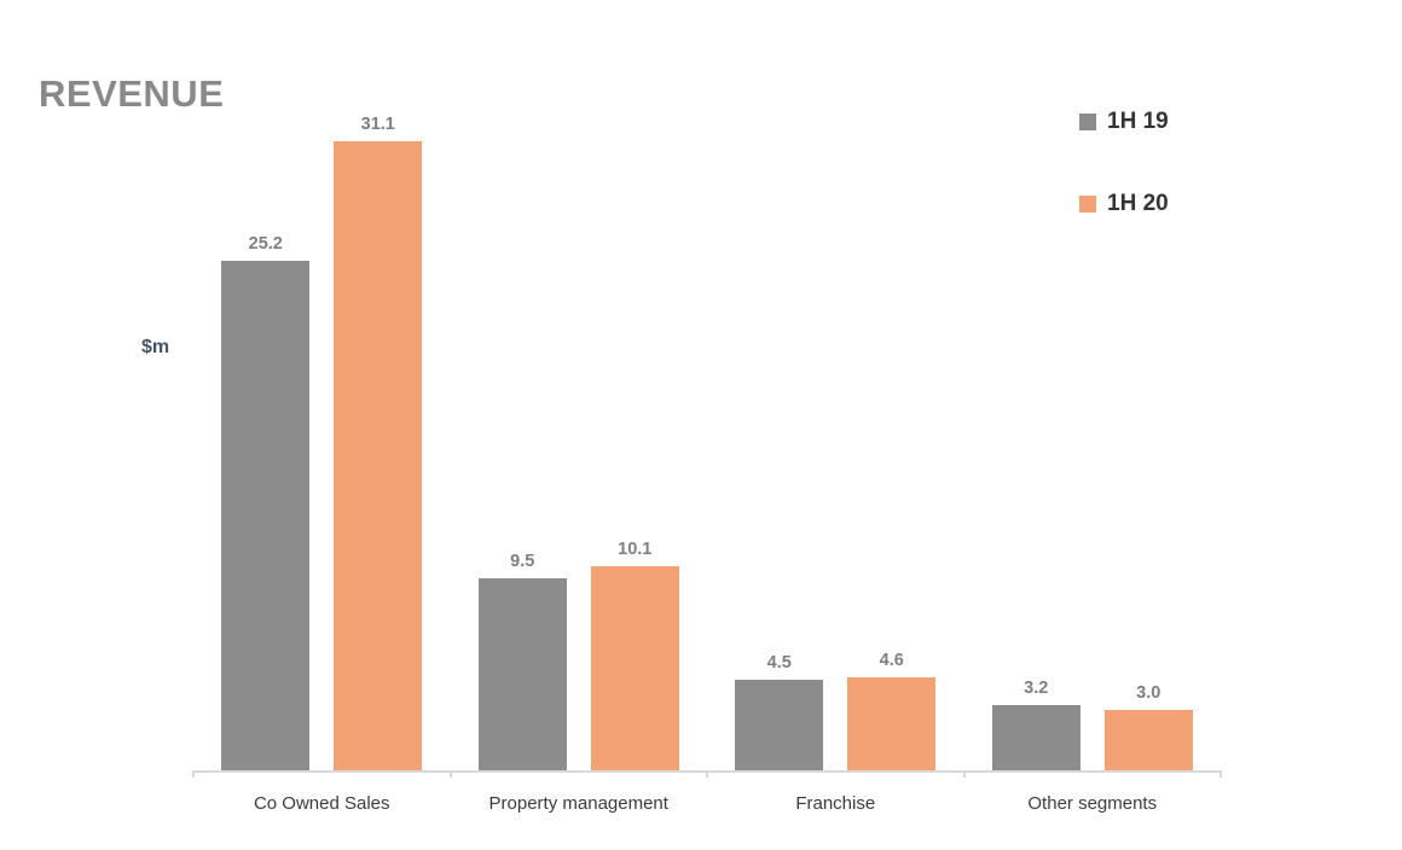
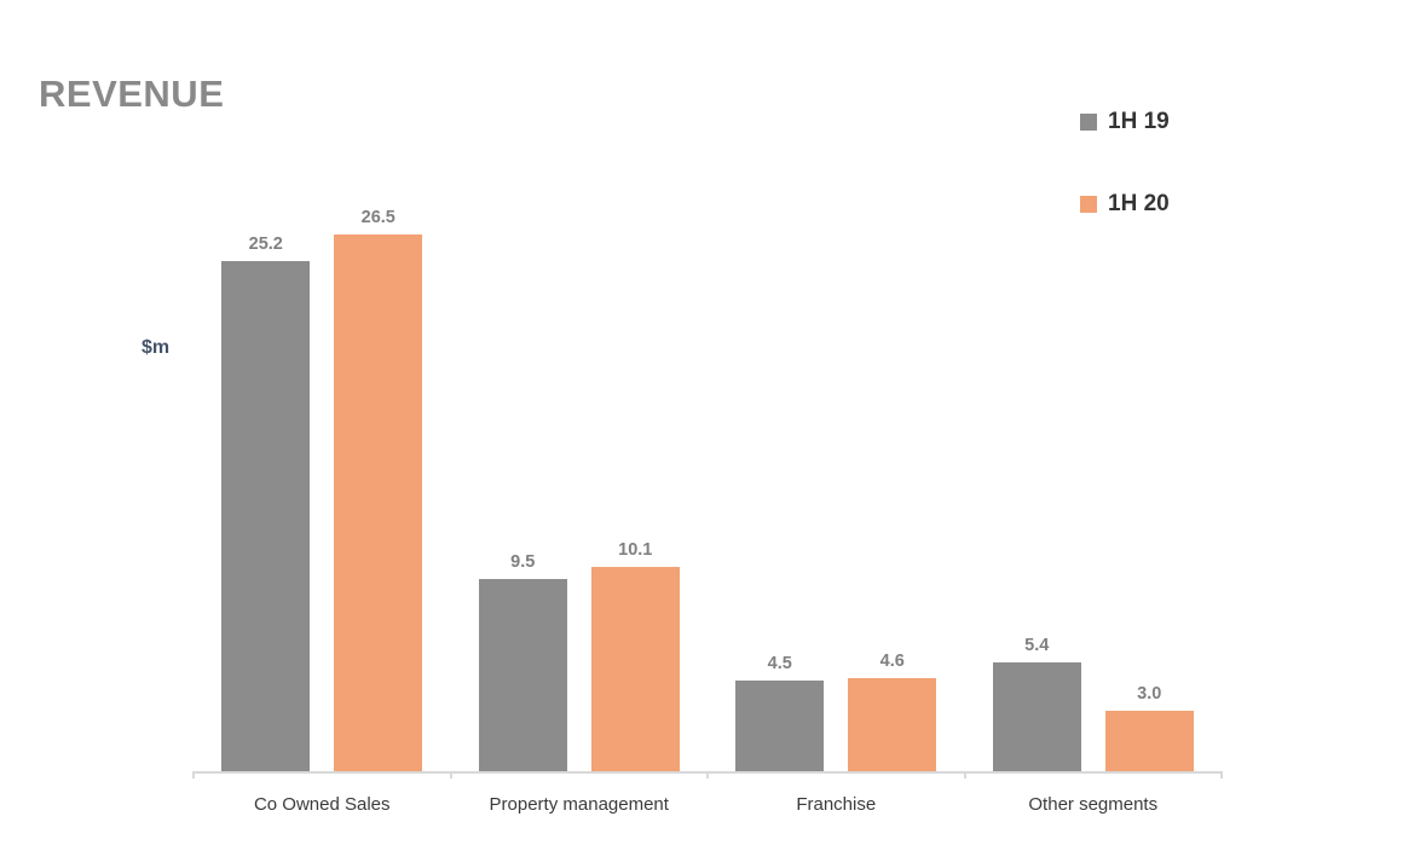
1H 20/Co Owned Sales: 31.1 -> 26.5
1H 19/Other segments: 3.2 -> 5.4
